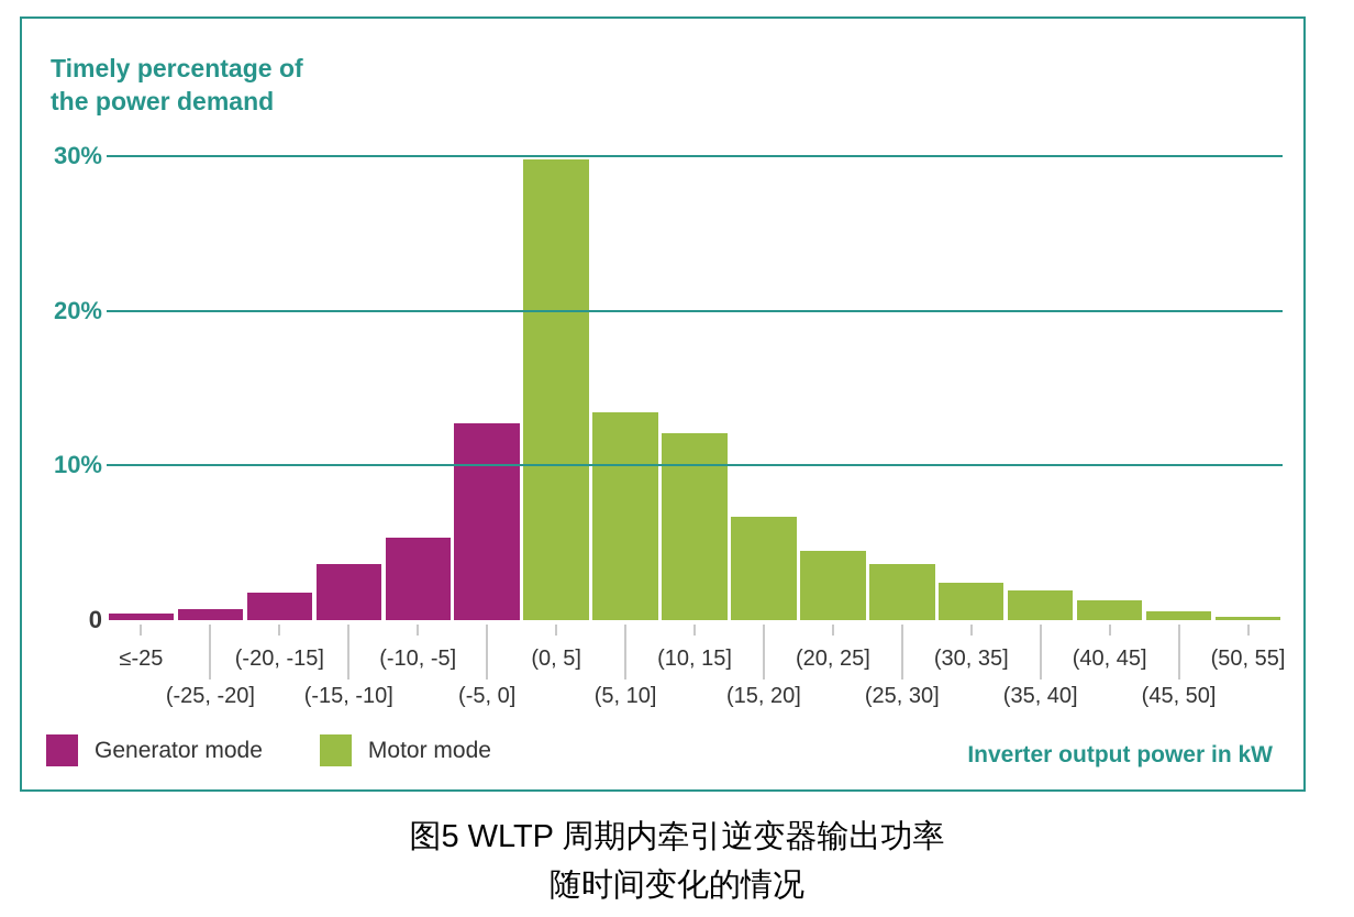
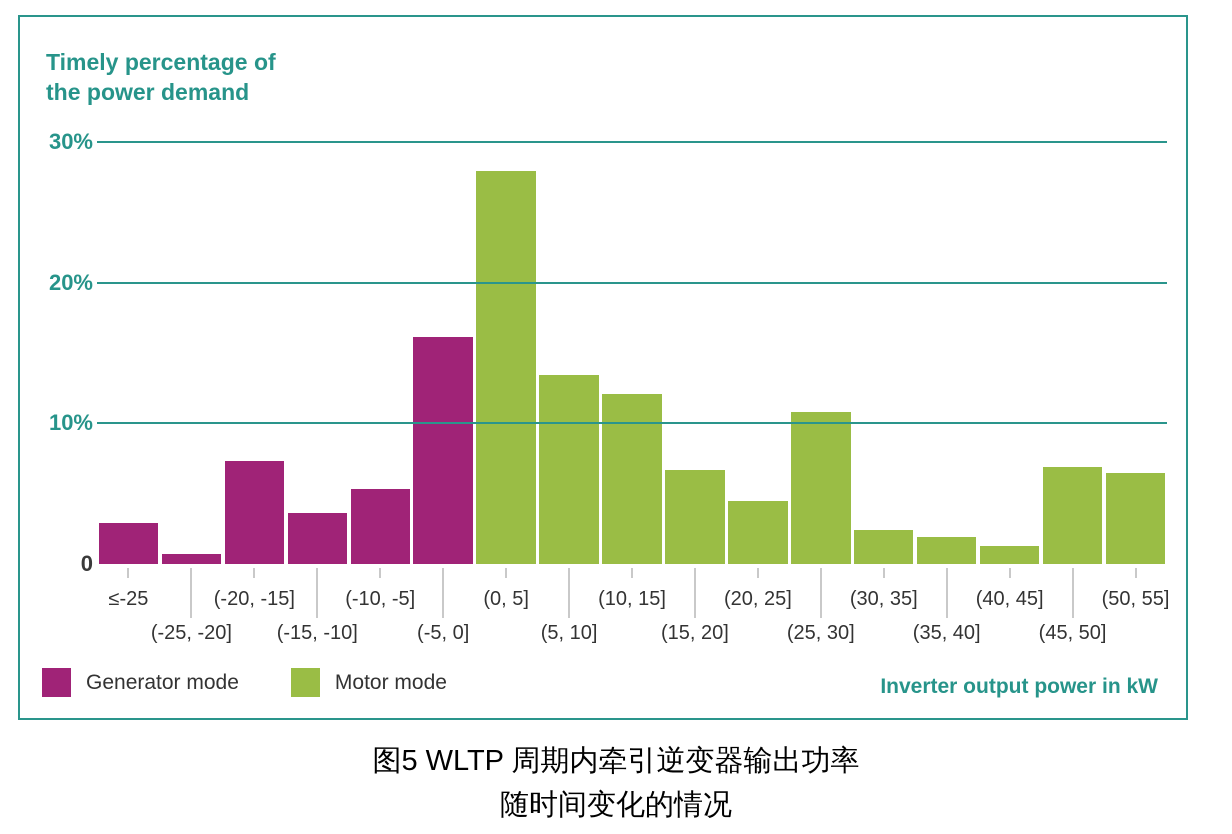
≤-25: 0.4% -> 2.9%
(-20, -15]: 1.8% -> 7.3%
(-5, 0]: 12.7% -> 16.1%
(0, 5]: 29.8% -> 27.9%
(25, 30]: 3.6% -> 10.8%
(45, 50]: 0.6% -> 6.9%
(50, 55]: 0.2% -> 6.5%
